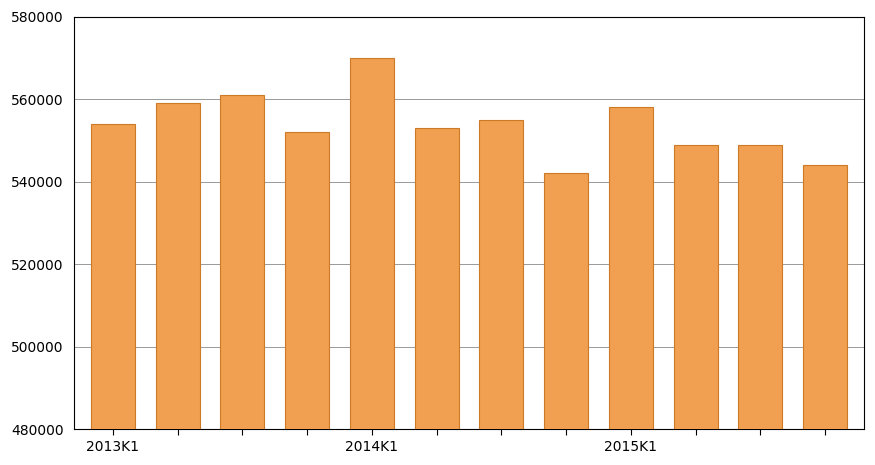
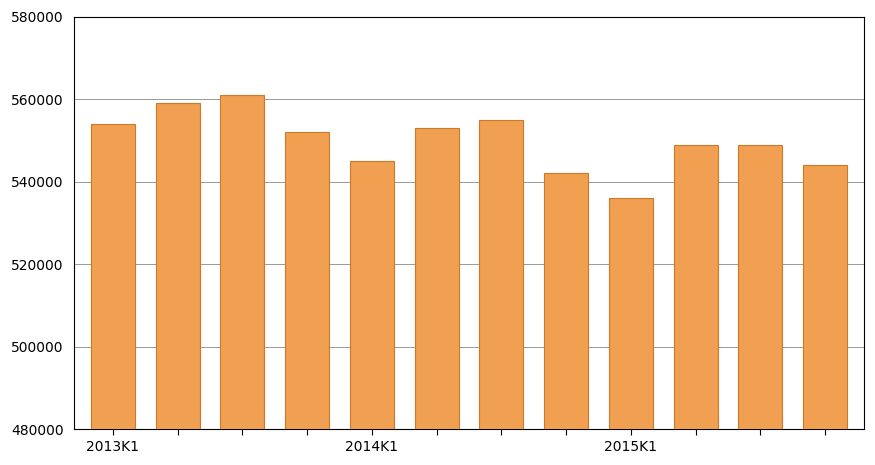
2014K1: 570000 -> 545000
2015K1: 558000 -> 536000
